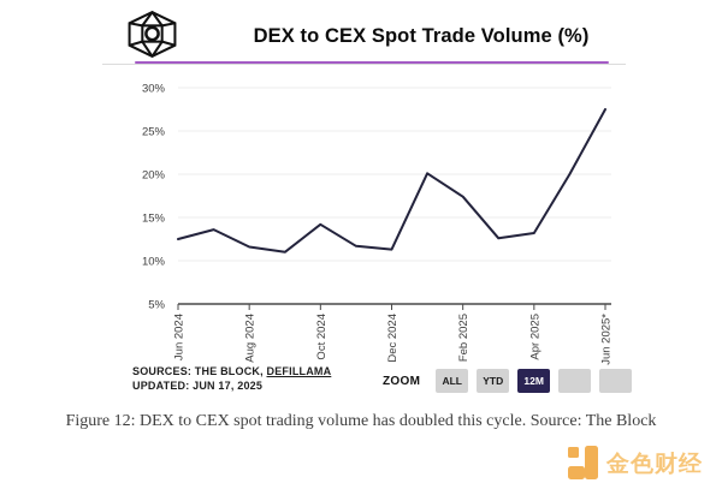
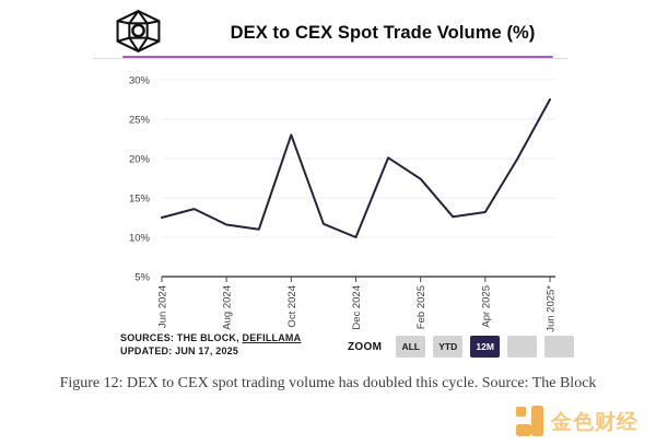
Oct 2024: 14% -> 23%
Dec 2024: 11% -> 10%
